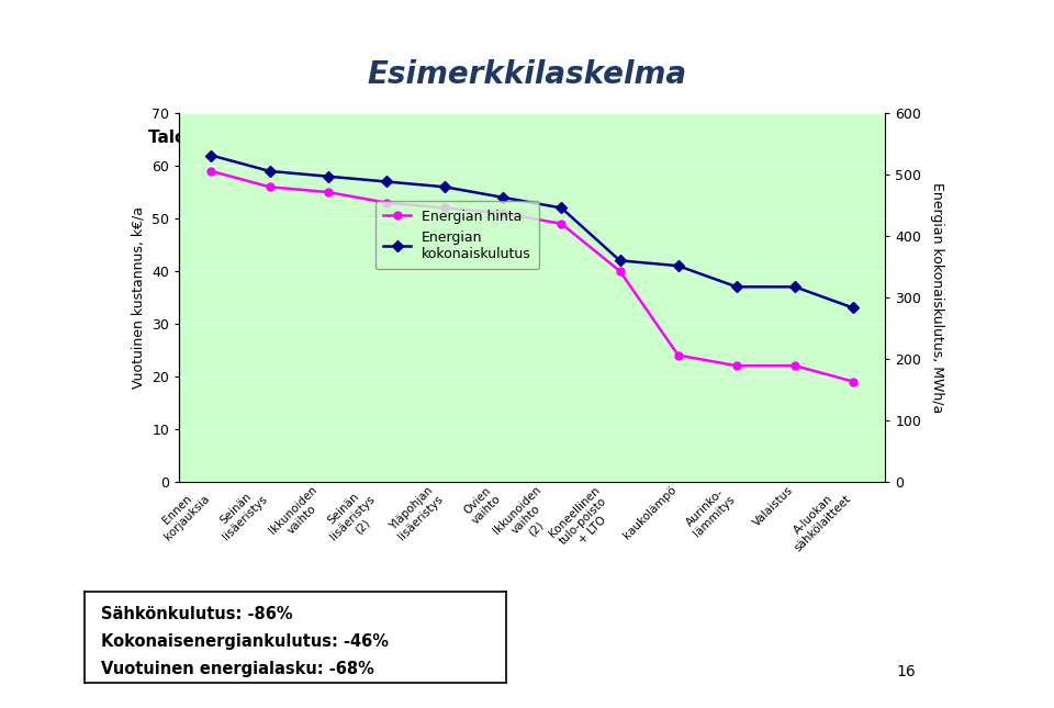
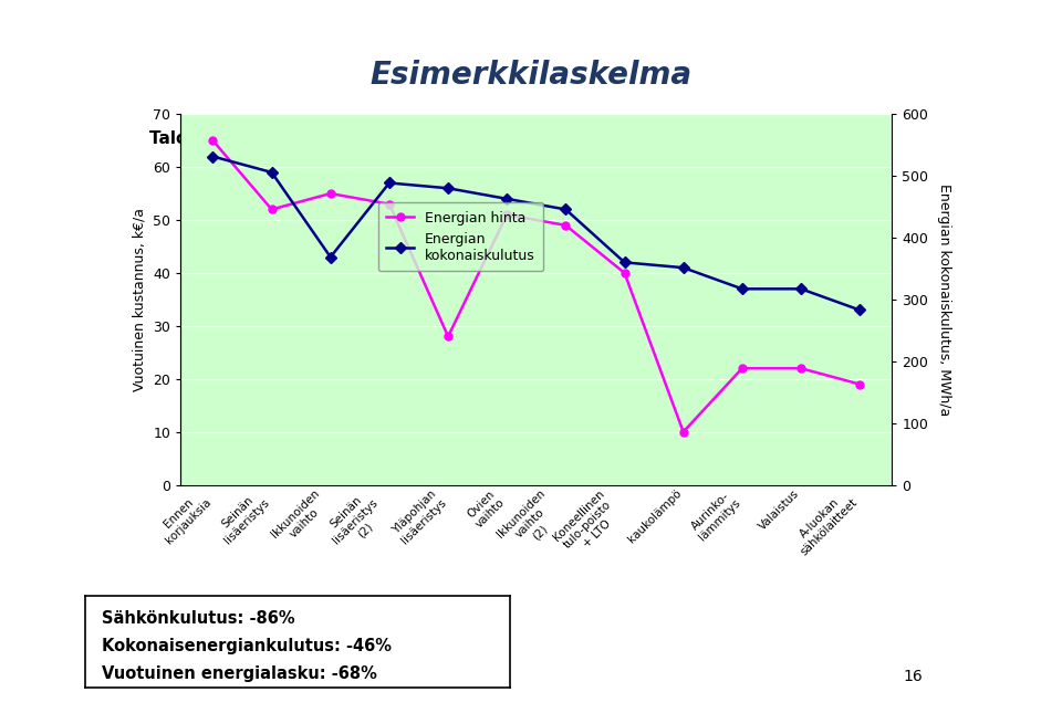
Energian hinta/Ennen korjauksia: 59 -> 65
Energian hinta/Seinän lisäeristys: 56 -> 52
Energian kokonaiskulutus/Ikkunoiden vaihto: 58 -> 43
Energian hinta/Yläpohjan lisäeristys: 52 -> 28
Energian hinta/kaukolämpö: 24 -> 10
